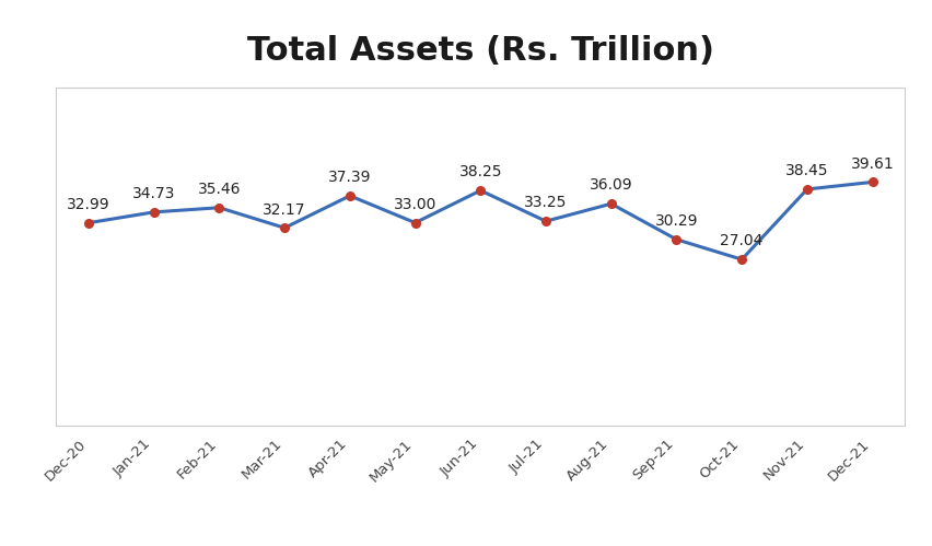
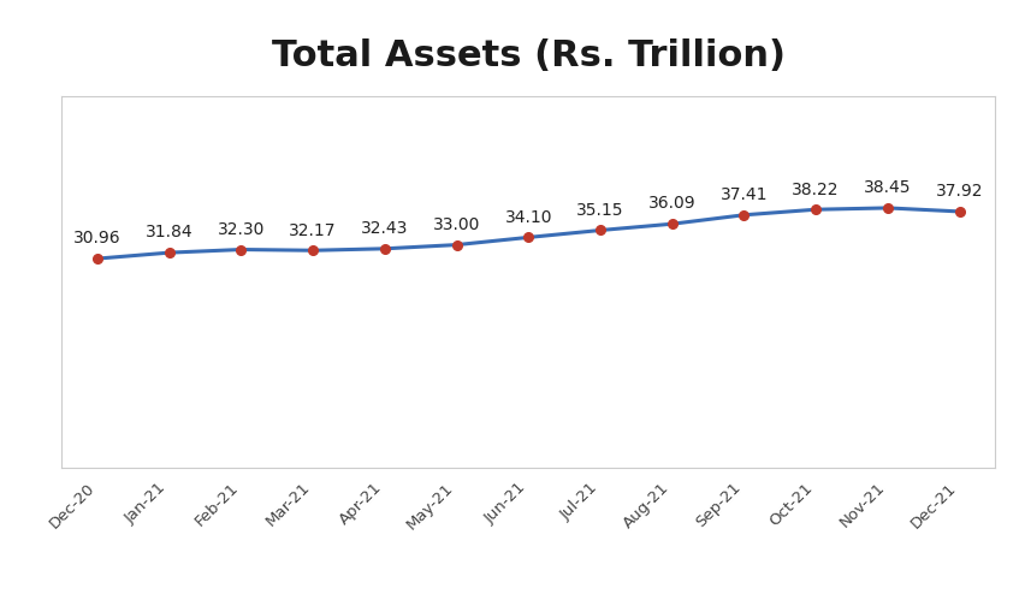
Dec-20: 32.99 -> 30.96
Jan-21: 34.73 -> 31.84
Feb-21: 35.46 -> 32.30
Apr-21: 37.39 -> 32.43
Jun-21: 38.25 -> 34.10
Jul-21: 33.25 -> 35.15
Sep-21: 30.29 -> 37.41
Oct-21: 27.04 -> 38.22
Dec-21: 39.61 -> 37.92
